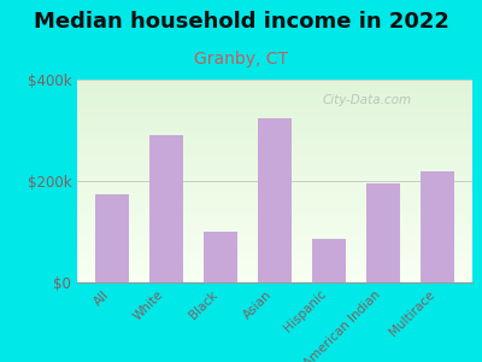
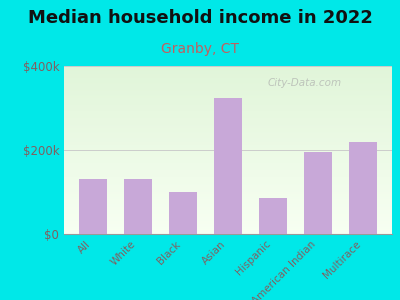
All: $175k -> $130k
White: $290k -> $130k
